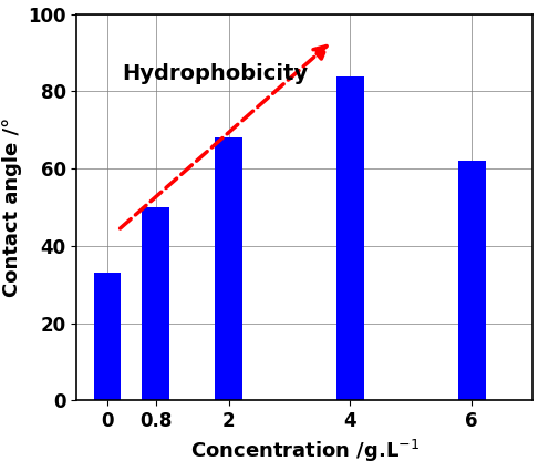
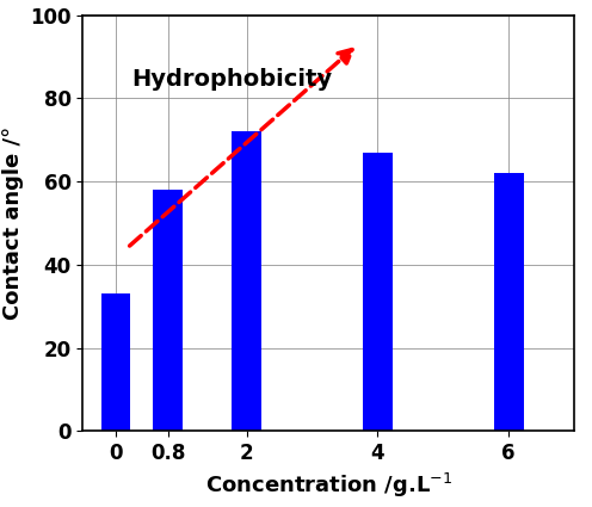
0.8: 50 -> 58
2: 68 -> 72
4: 84 -> 67
